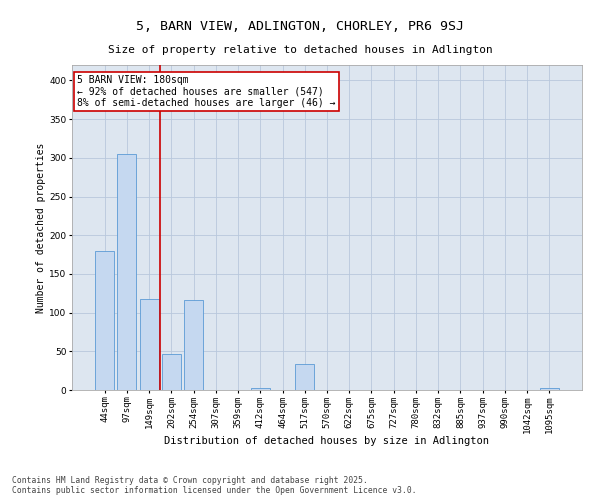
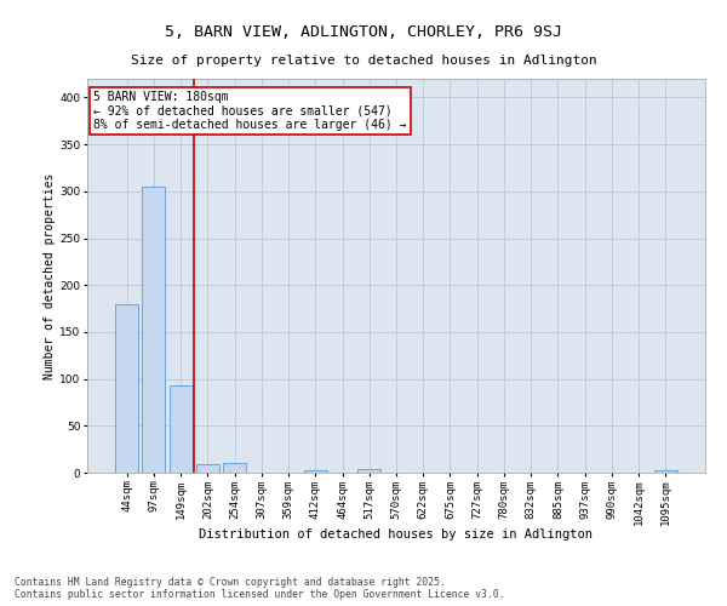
149sqm: 118 -> 93
202sqm: 46 -> 9
254sqm: 116 -> 10
517sqm: 34 -> 4
